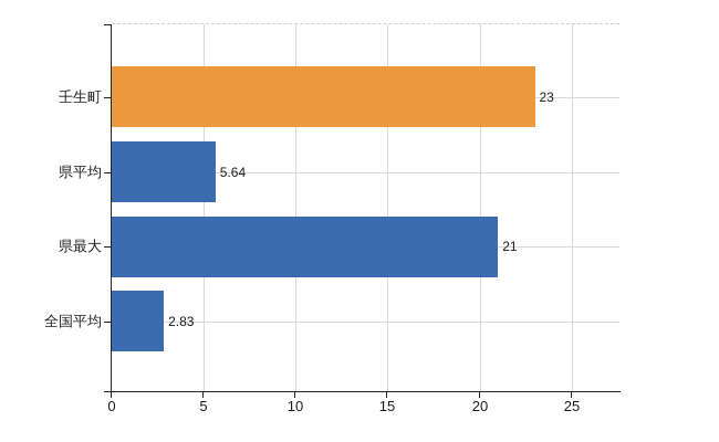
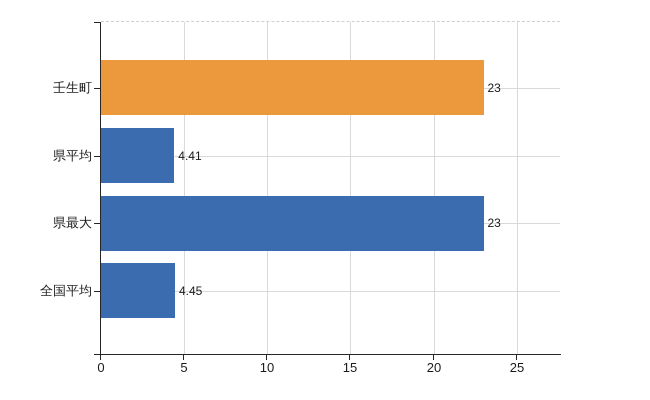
県平均: 5.64 -> 4.41
県最大: 21 -> 23
全国平均: 2.83 -> 4.45
